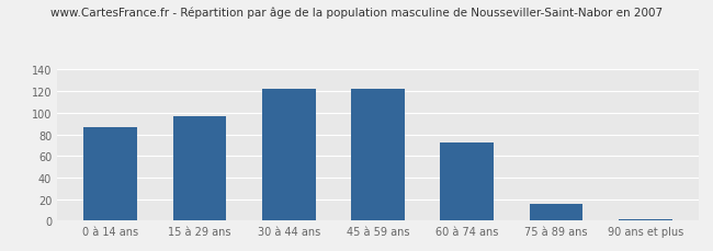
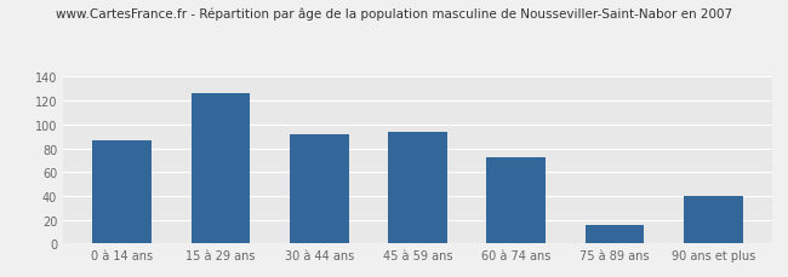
15 à 29 ans: 97 -> 126
30 à 44 ans: 122 -> 92
45 à 59 ans: 122 -> 94
90 ans et plus: 1 -> 40
